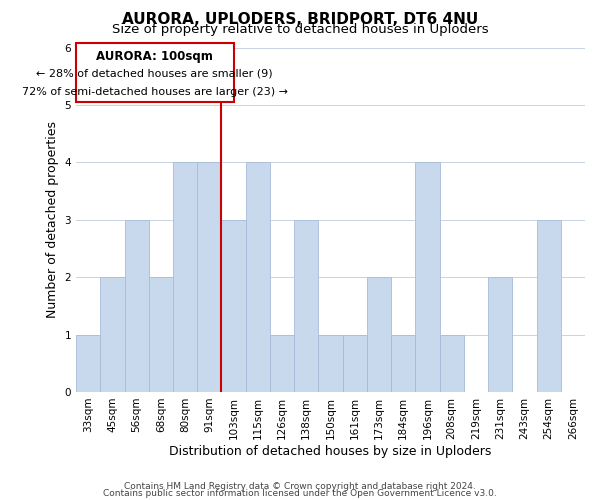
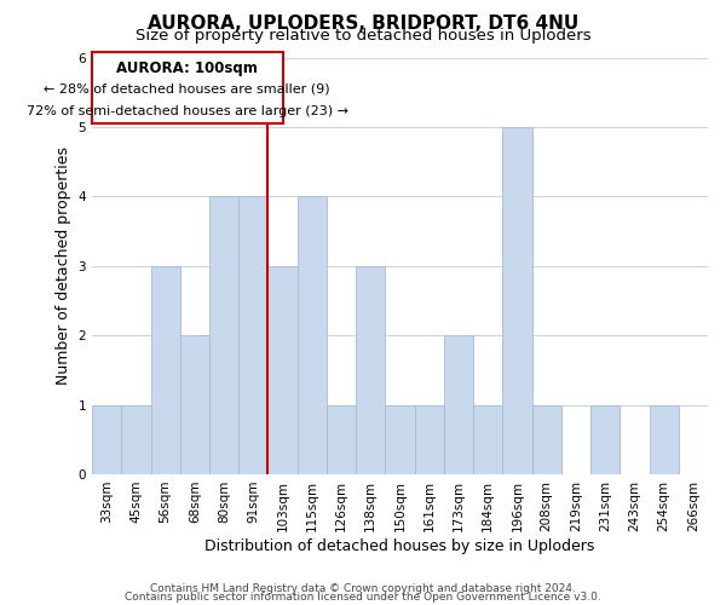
45sqm: 2 -> 1
196sqm: 4 -> 5
231sqm: 2 -> 1
254sqm: 3 -> 1
